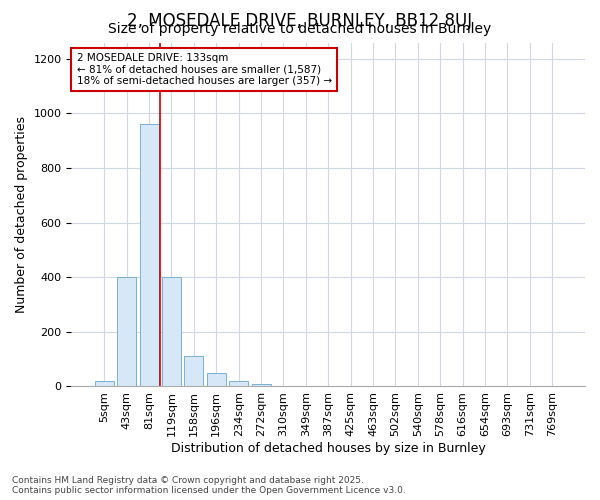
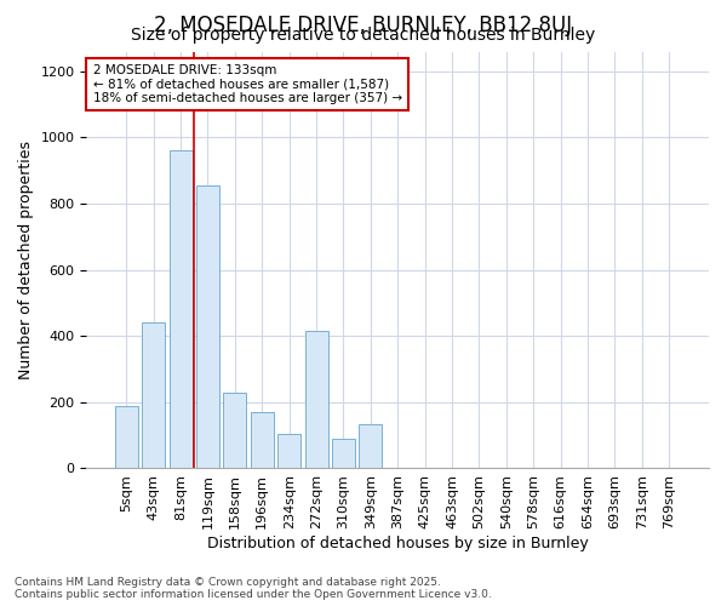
5sqm: 20 -> 190
43sqm: 400 -> 440
119sqm: 400 -> 855
158sqm: 110 -> 230
196sqm: 50 -> 170
234sqm: 20 -> 105
272sqm: 10 -> 415
310sqm: 3 -> 90
349sqm: 1 -> 135
